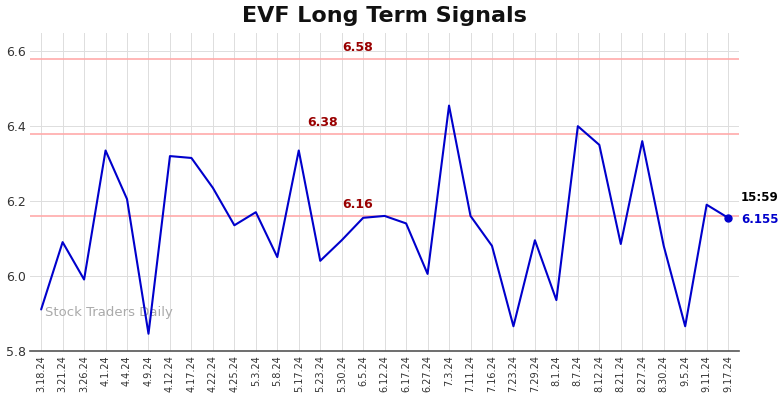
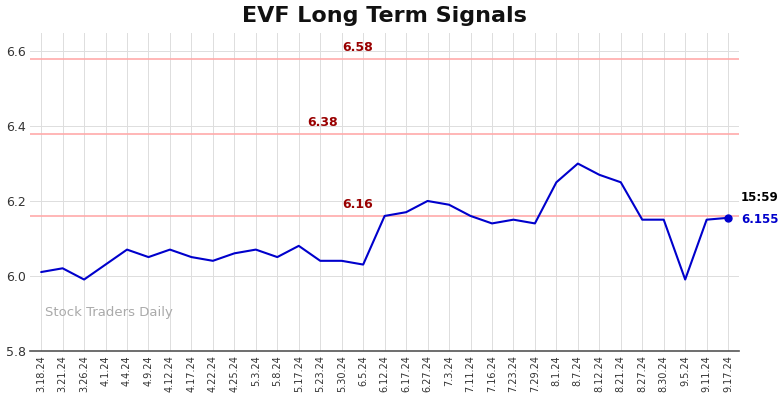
3.18.24: 5.910 -> 6.010
3.21.24: 6.090 -> 6.020
4.1.24: 6.335 -> 6.030
4.4.24: 6.205 -> 6.070
4.9.24: 5.845 -> 6.050
4.12.24: 6.320 -> 6.070
4.17.24: 6.315 -> 6.050
4.22.24: 6.235 -> 6.040
4.25.24: 6.135 -> 6.060
5.3.24: 6.170 -> 6.070
5.17.24: 6.335 -> 6.080
5.30.24: 6.095 -> 6.040
6.5.24: 6.155 -> 6.030
6.17.24: 6.140 -> 6.170
6.27.24: 6.005 -> 6.200
7.3.24: 6.455 -> 6.190
7.16.24: 6.080 -> 6.140
7.23.24: 5.865 -> 6.150
7.29.24: 6.095 -> 6.140
8.1.24: 5.935 -> 6.250
8.7.24: 6.400 -> 6.300
8.12.24: 6.350 -> 6.270
8.21.24: 6.085 -> 6.250
8.27.24: 6.360 -> 6.150
8.30.24: 6.080 -> 6.150
9.5.24: 5.865 -> 5.990
9.11.24: 6.190 -> 6.150
